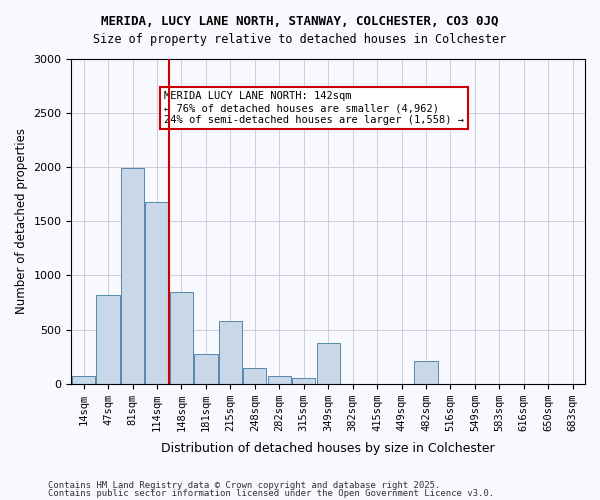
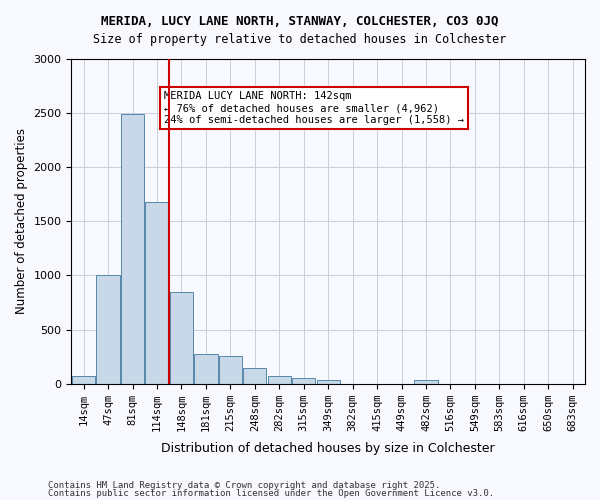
47sqm: 820 -> 1000
81sqm: 1990 -> 2490
215sqm: 580 -> 260
349sqm: 380 -> 40
482sqm: 210 -> 40
